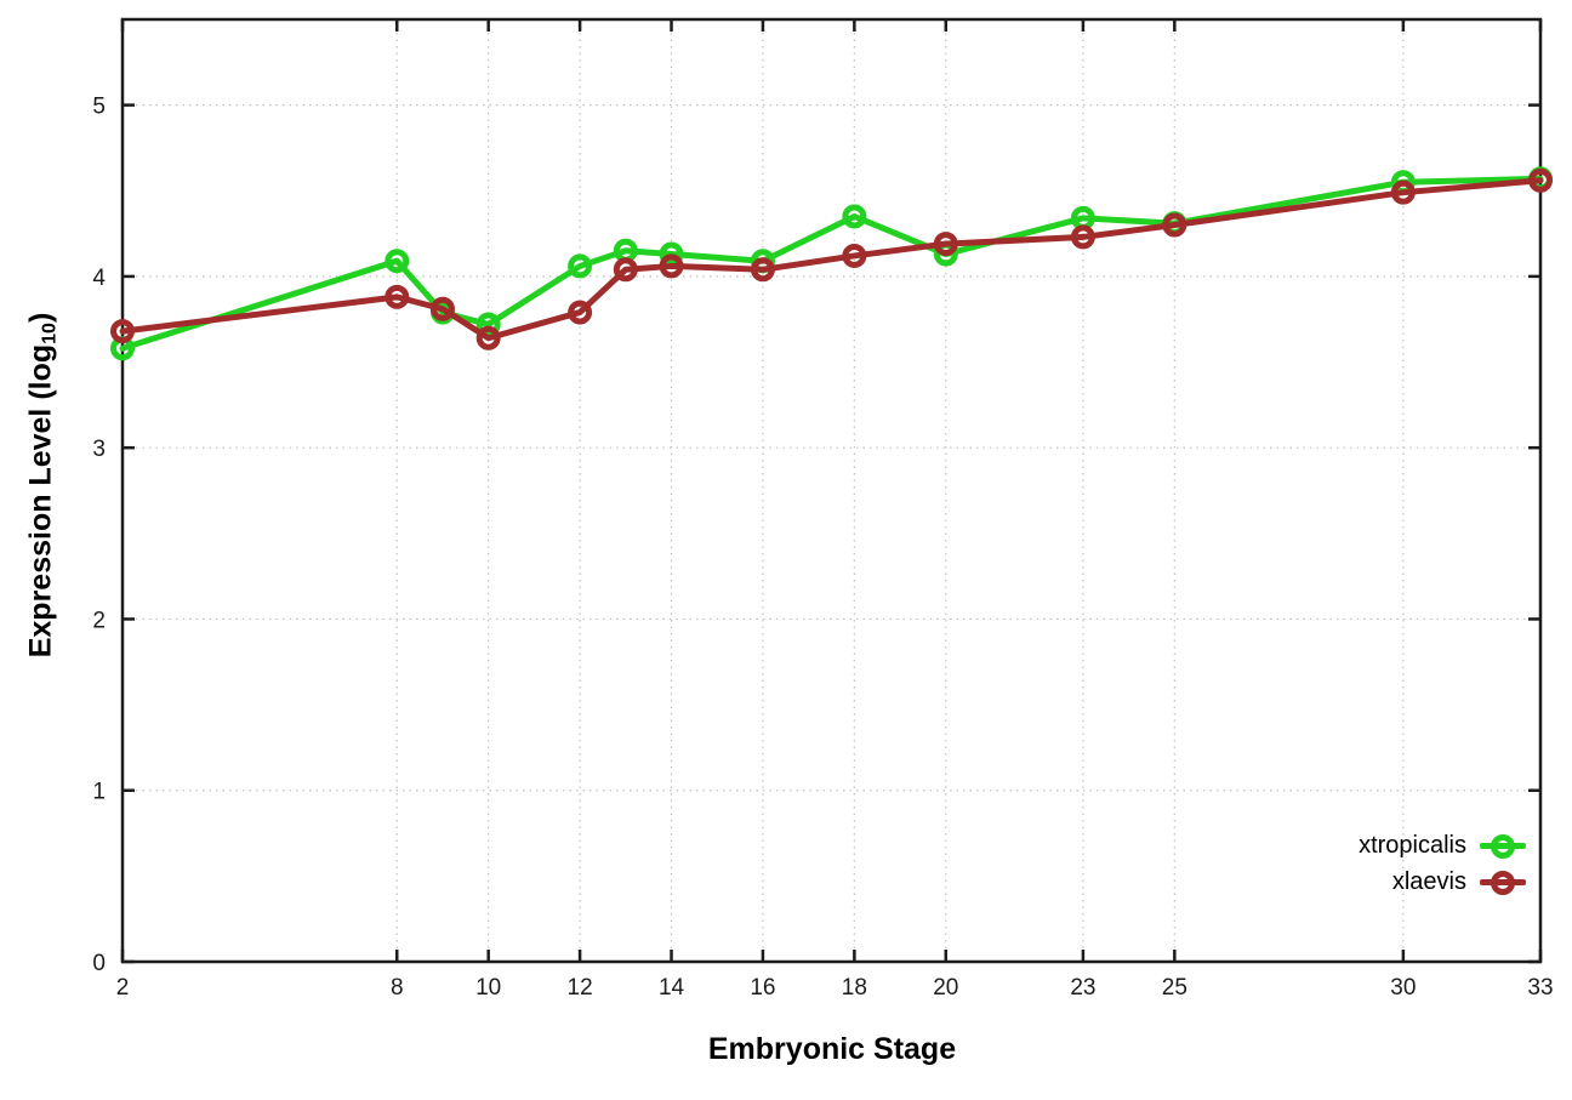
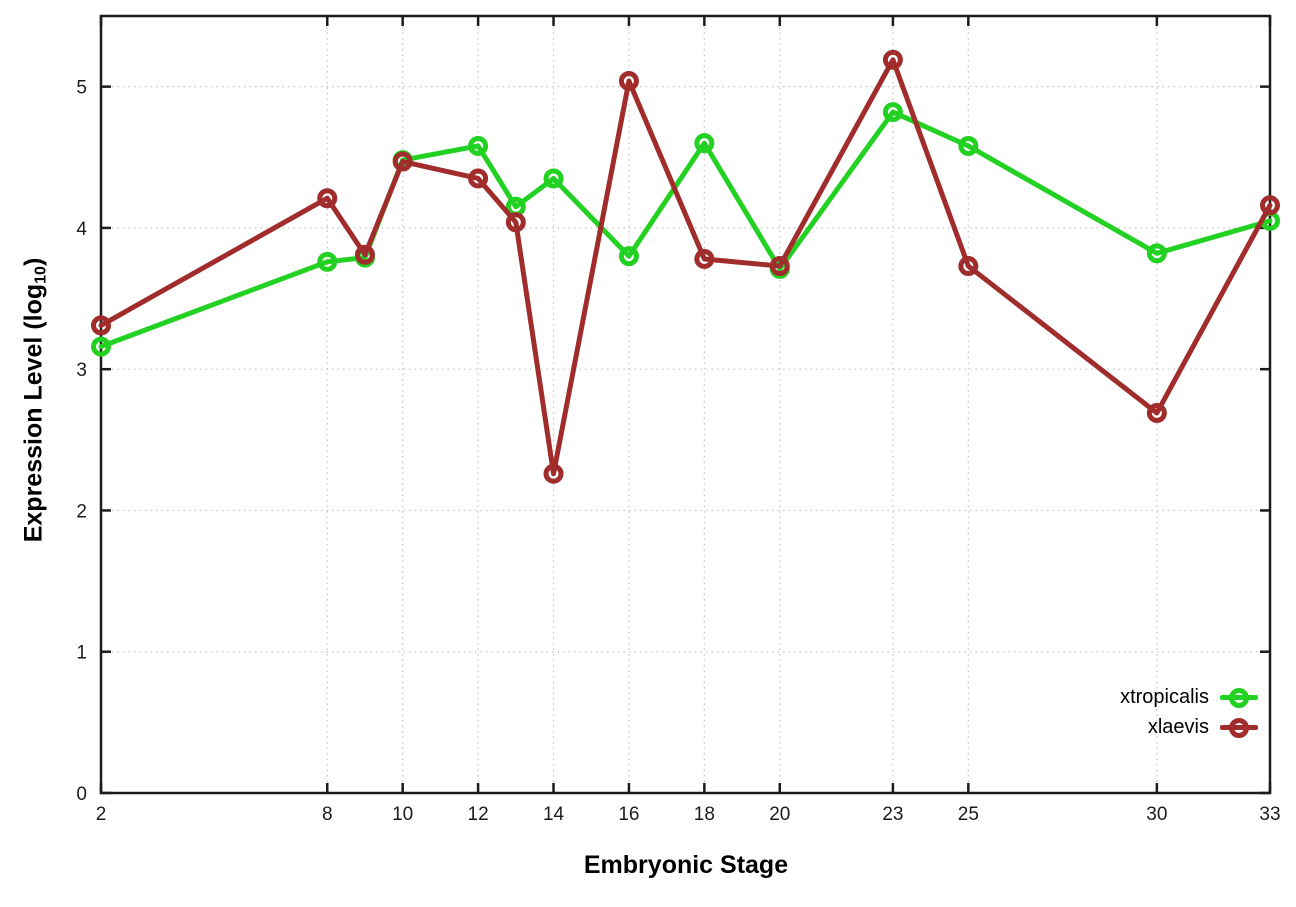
xtropicalis/2: 3.58 -> 3.16
xlaevis/2: 3.68 -> 3.31
xtropicalis/8: 4.09 -> 3.76
xlaevis/8: 3.88 -> 4.21
xtropicalis/10: 3.72 -> 4.48
xlaevis/10: 3.64 -> 4.47
xtropicalis/12: 4.06 -> 4.58
xlaevis/12: 3.79 -> 4.35
xtropicalis/14: 4.13 -> 4.35
xlaevis/14: 4.06 -> 2.26
xtropicalis/16: 4.09 -> 3.80
xlaevis/16: 4.04 -> 5.04
xtropicalis/18: 4.35 -> 4.60
xlaevis/18: 4.12 -> 3.78
xtropicalis/20: 4.13 -> 3.71
xlaevis/20: 4.19 -> 3.73
xtropicalis/23: 4.34 -> 4.82
xlaevis/23: 4.23 -> 5.19
xtropicalis/25: 4.31 -> 4.58
xlaevis/25: 4.30 -> 3.73
xtropicalis/30: 4.55 -> 3.82
xlaevis/30: 4.49 -> 2.69
xtropicalis/33: 4.57 -> 4.05
xlaevis/33: 4.56 -> 4.16
